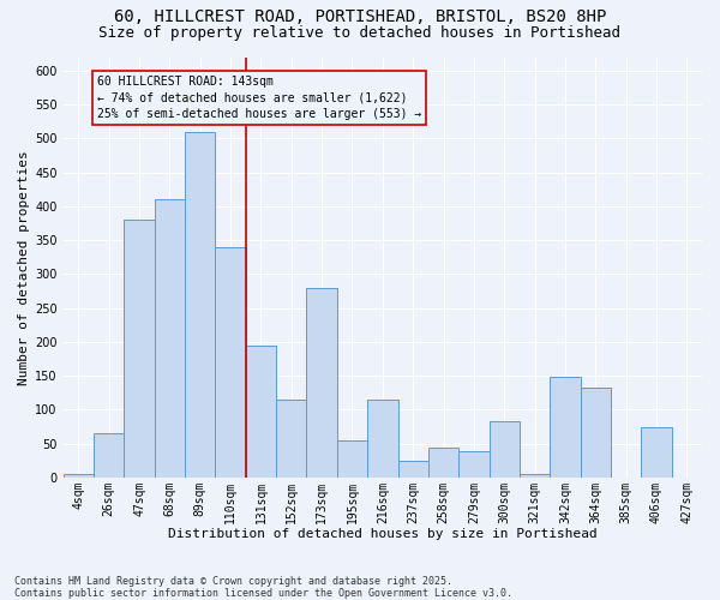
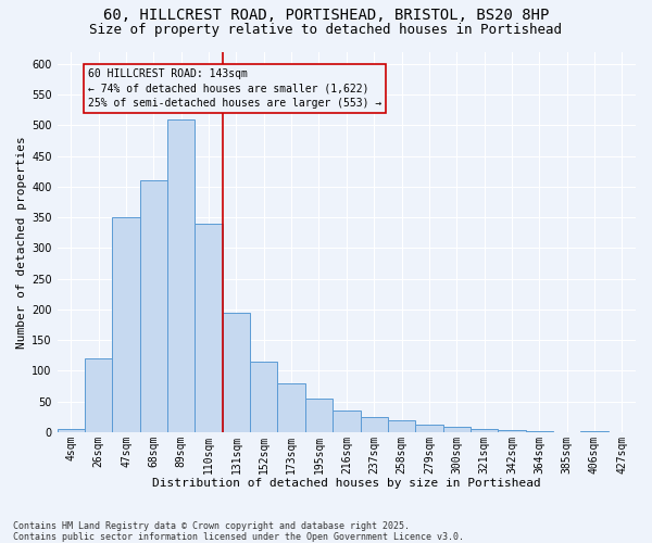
26sqm: 66 -> 120
47sqm: 380 -> 350
173sqm: 280 -> 80
216sqm: 114 -> 35
258sqm: 44 -> 20
279sqm: 38 -> 12
300sqm: 82 -> 8
342sqm: 148 -> 3
364sqm: 132 -> 2
406sqm: 74 -> 2
